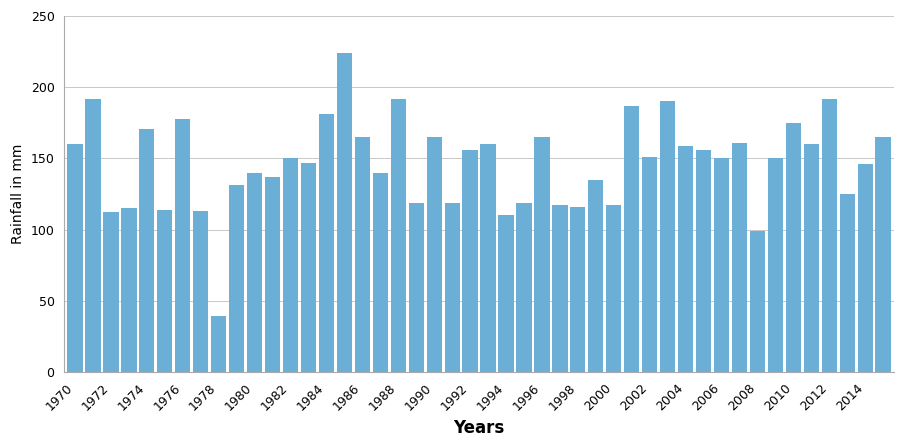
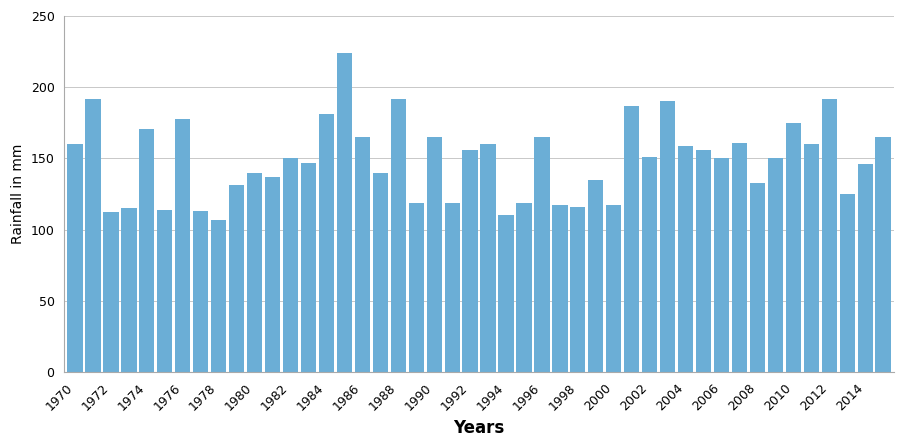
1978: 39 -> 107
2008: 99 -> 133
